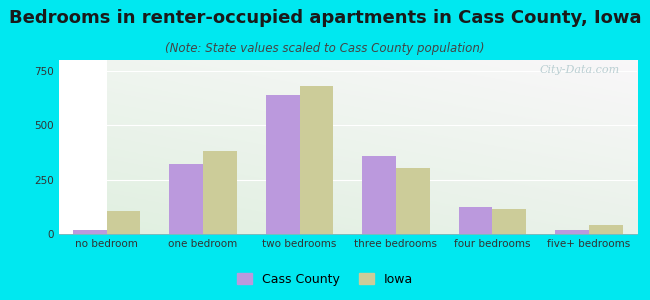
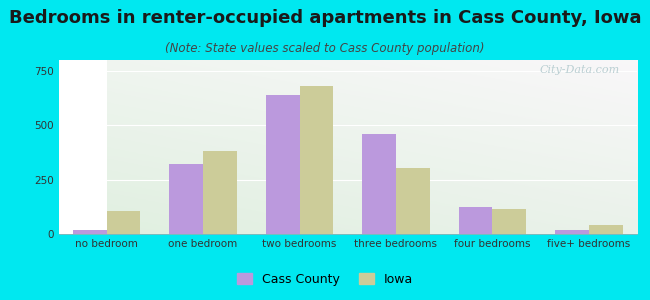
Cass County/three bedrooms: 360 -> 460
